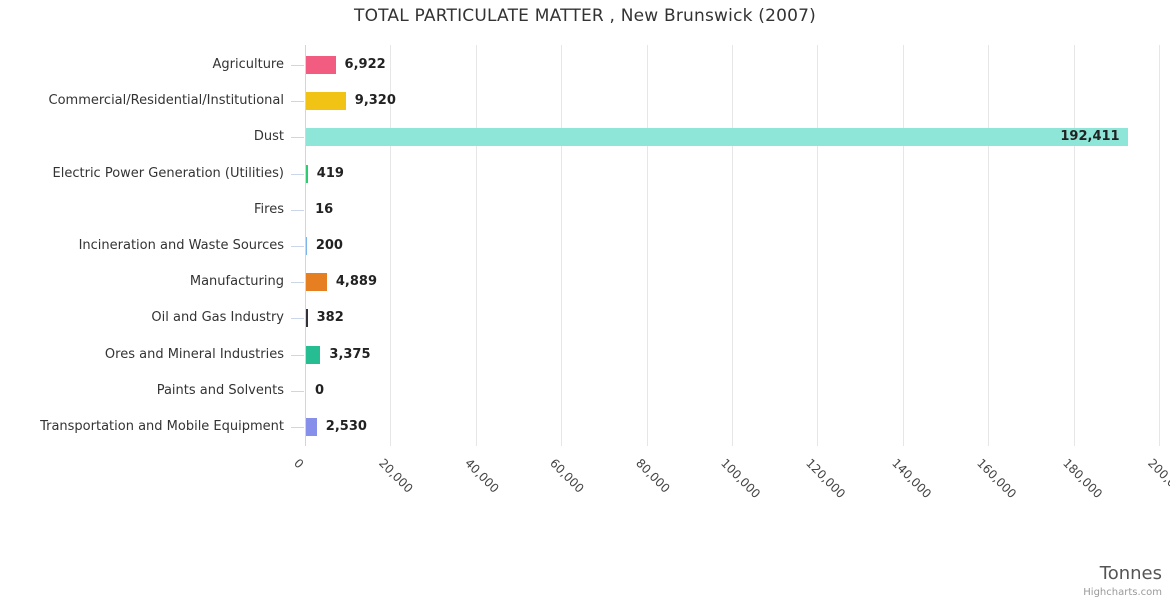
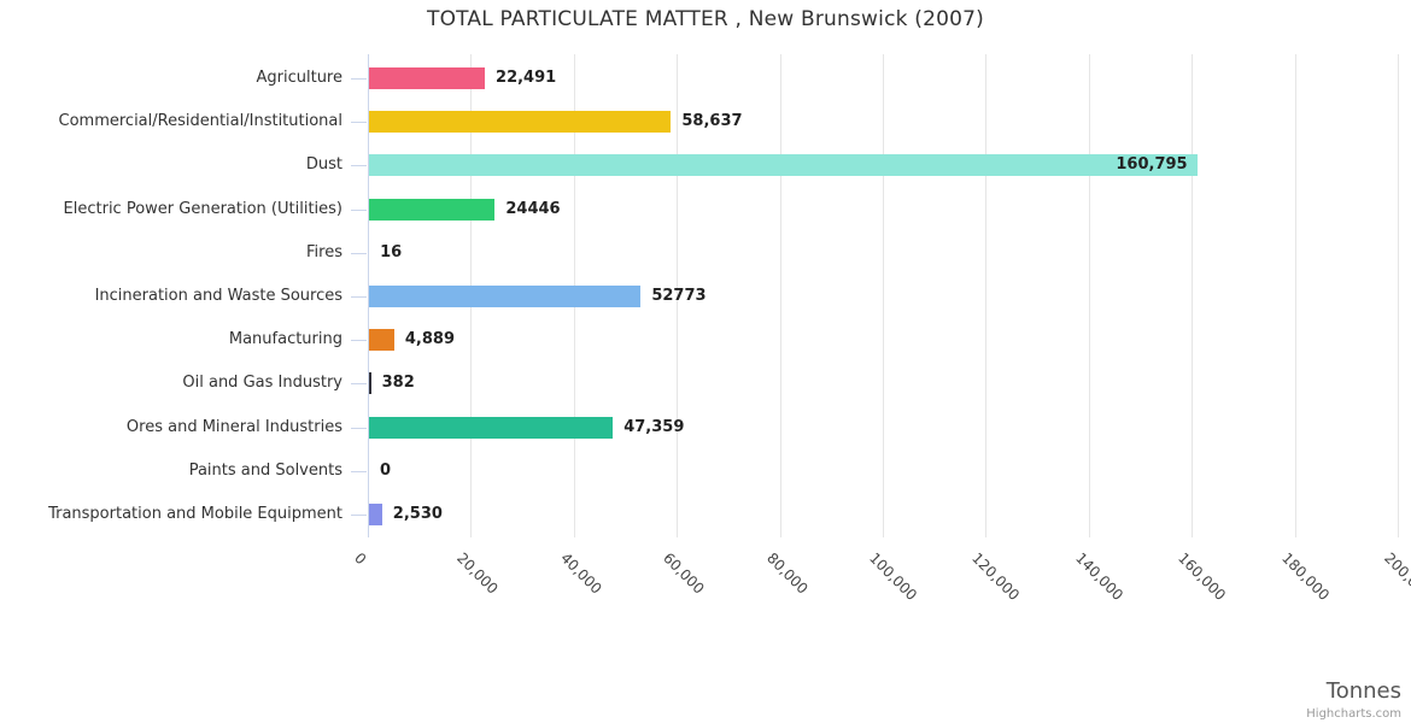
Agriculture: 6,922 -> 22,491
Commercial/Residential/Institutional: 9,320 -> 58,637
Dust: 192,411 -> 160,795
Electric Power Generation (Utilities): 419 -> 24446
Incineration and Waste Sources: 200 -> 52773
Ores and Mineral Industries: 3,375 -> 47,359
